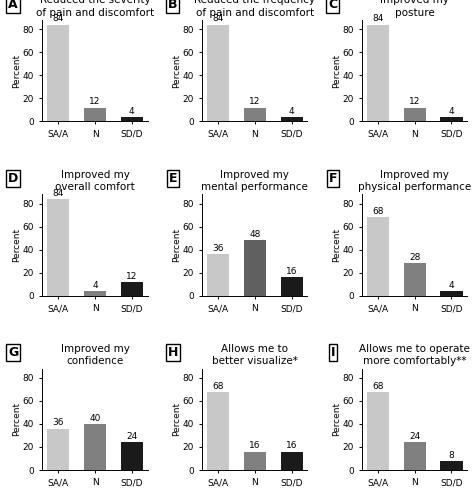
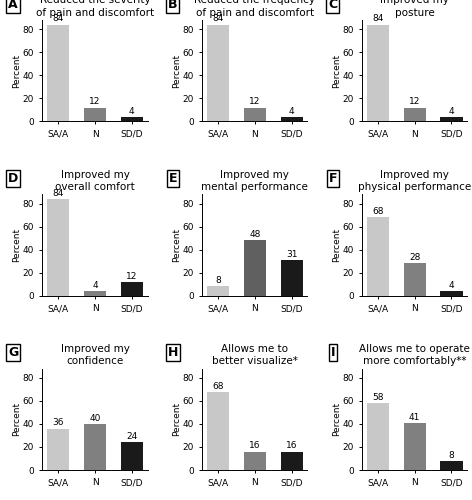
Improved my mental performance/SA/A: 36 -> 8
Improved my mental performance/SD/D: 16 -> 31
Allows me to operate more comfortably**/SA/A: 68 -> 58
Allows me to operate more comfortably**/N: 24 -> 41
